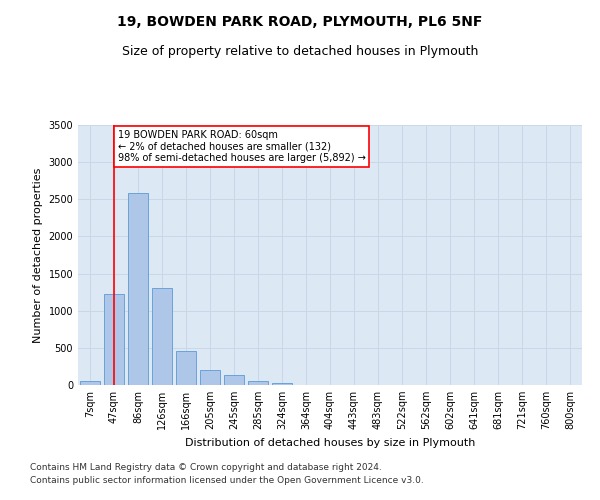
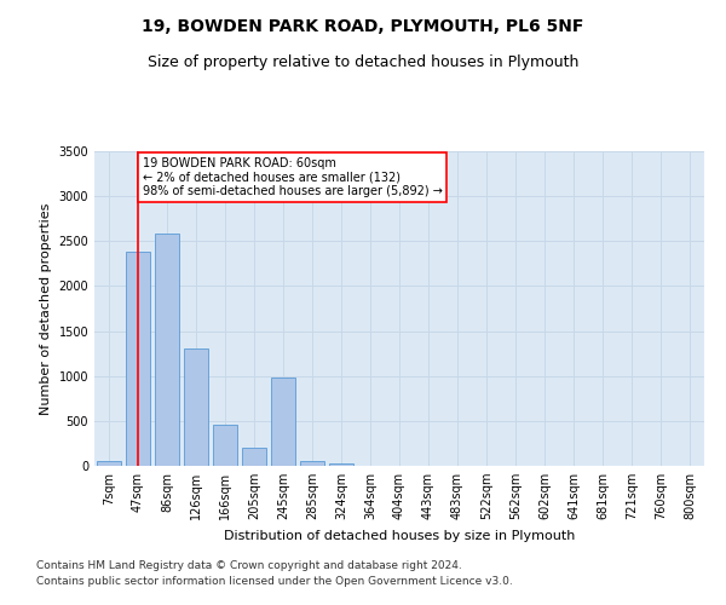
47sqm: 1220 -> 2380
245sqm: 130 -> 980
